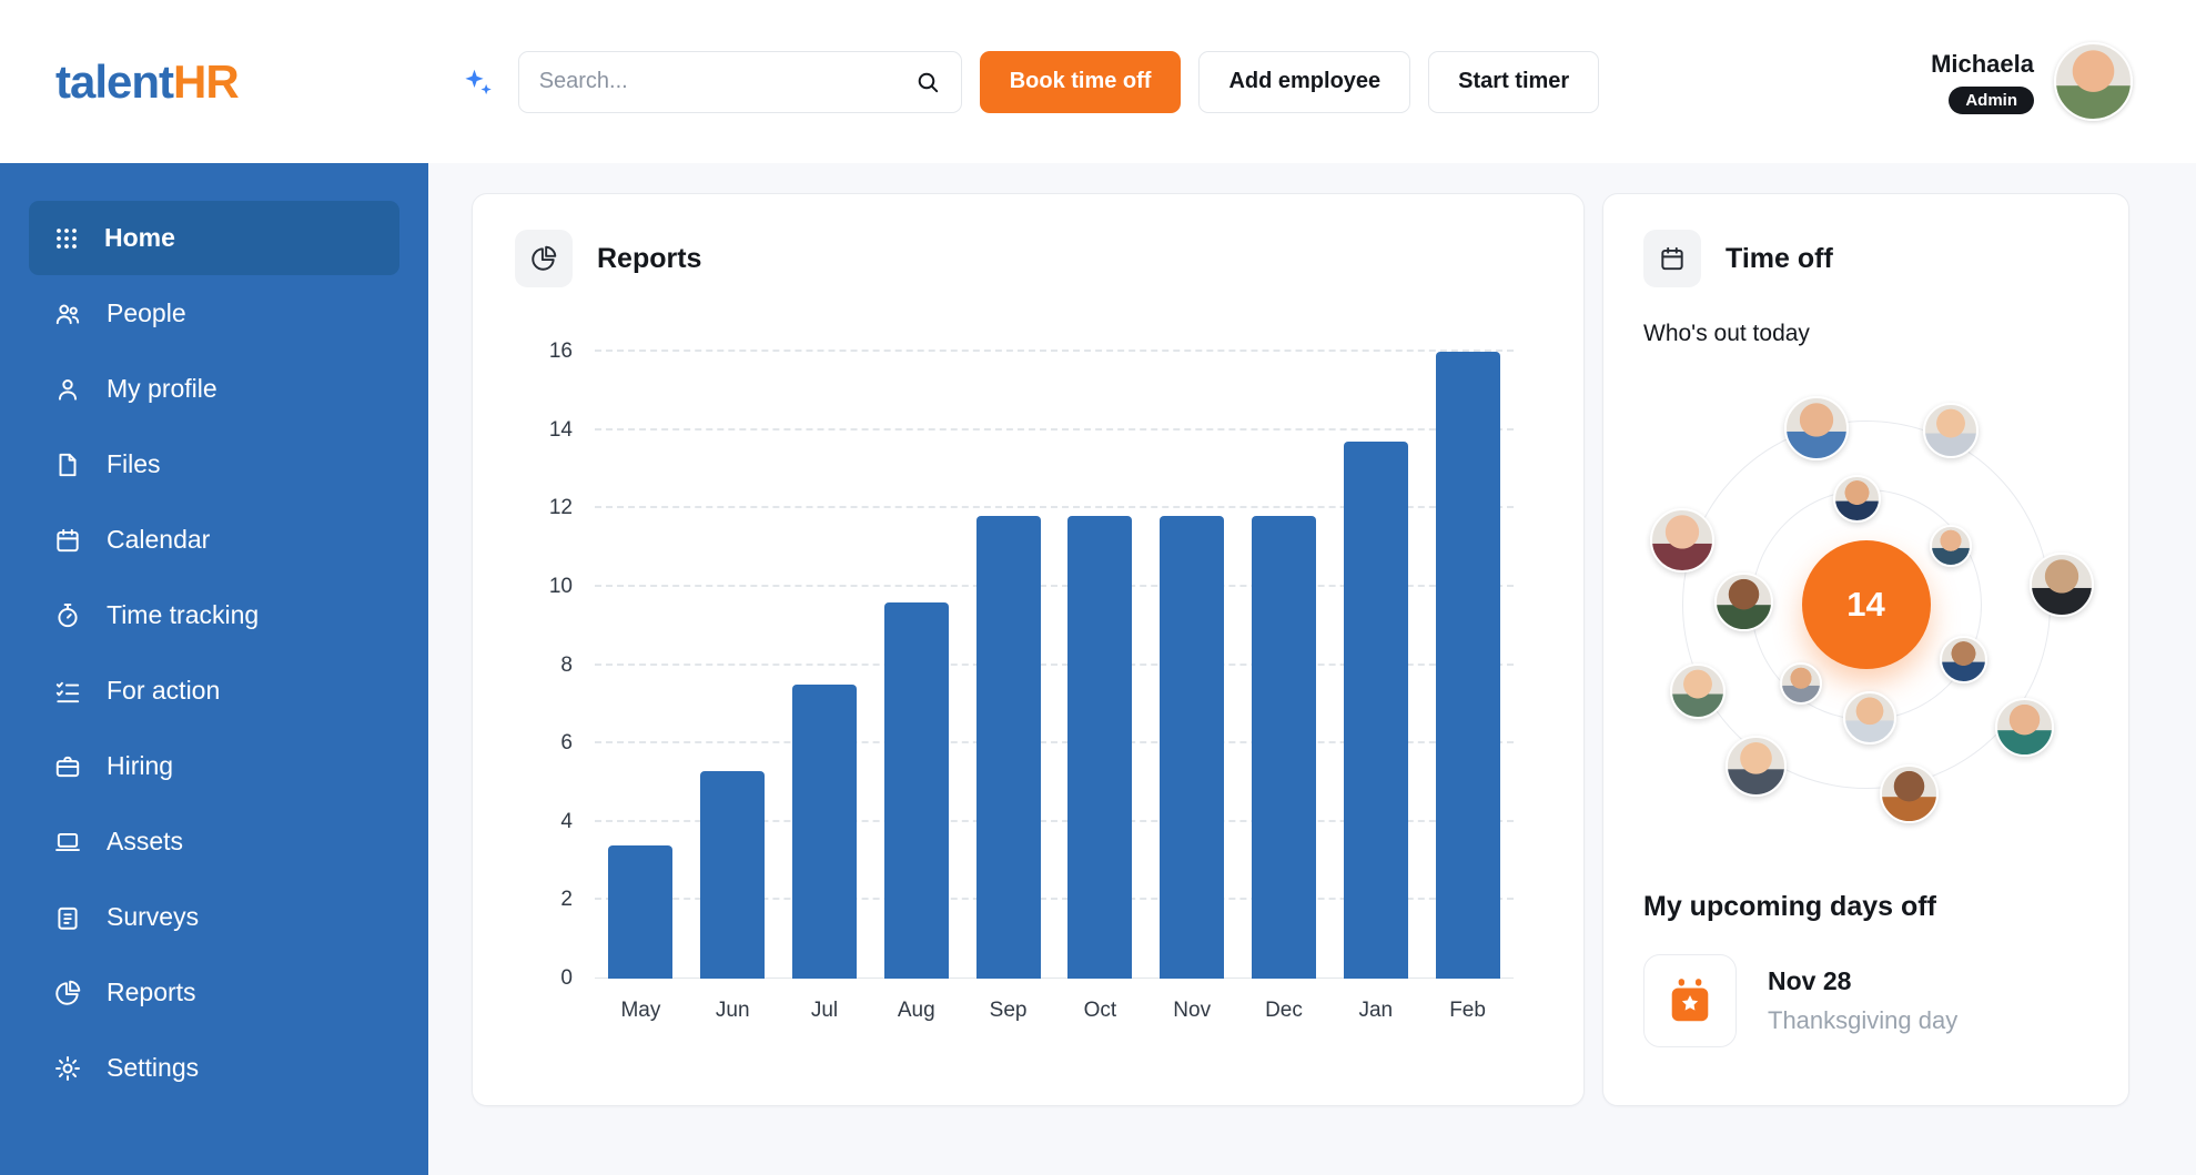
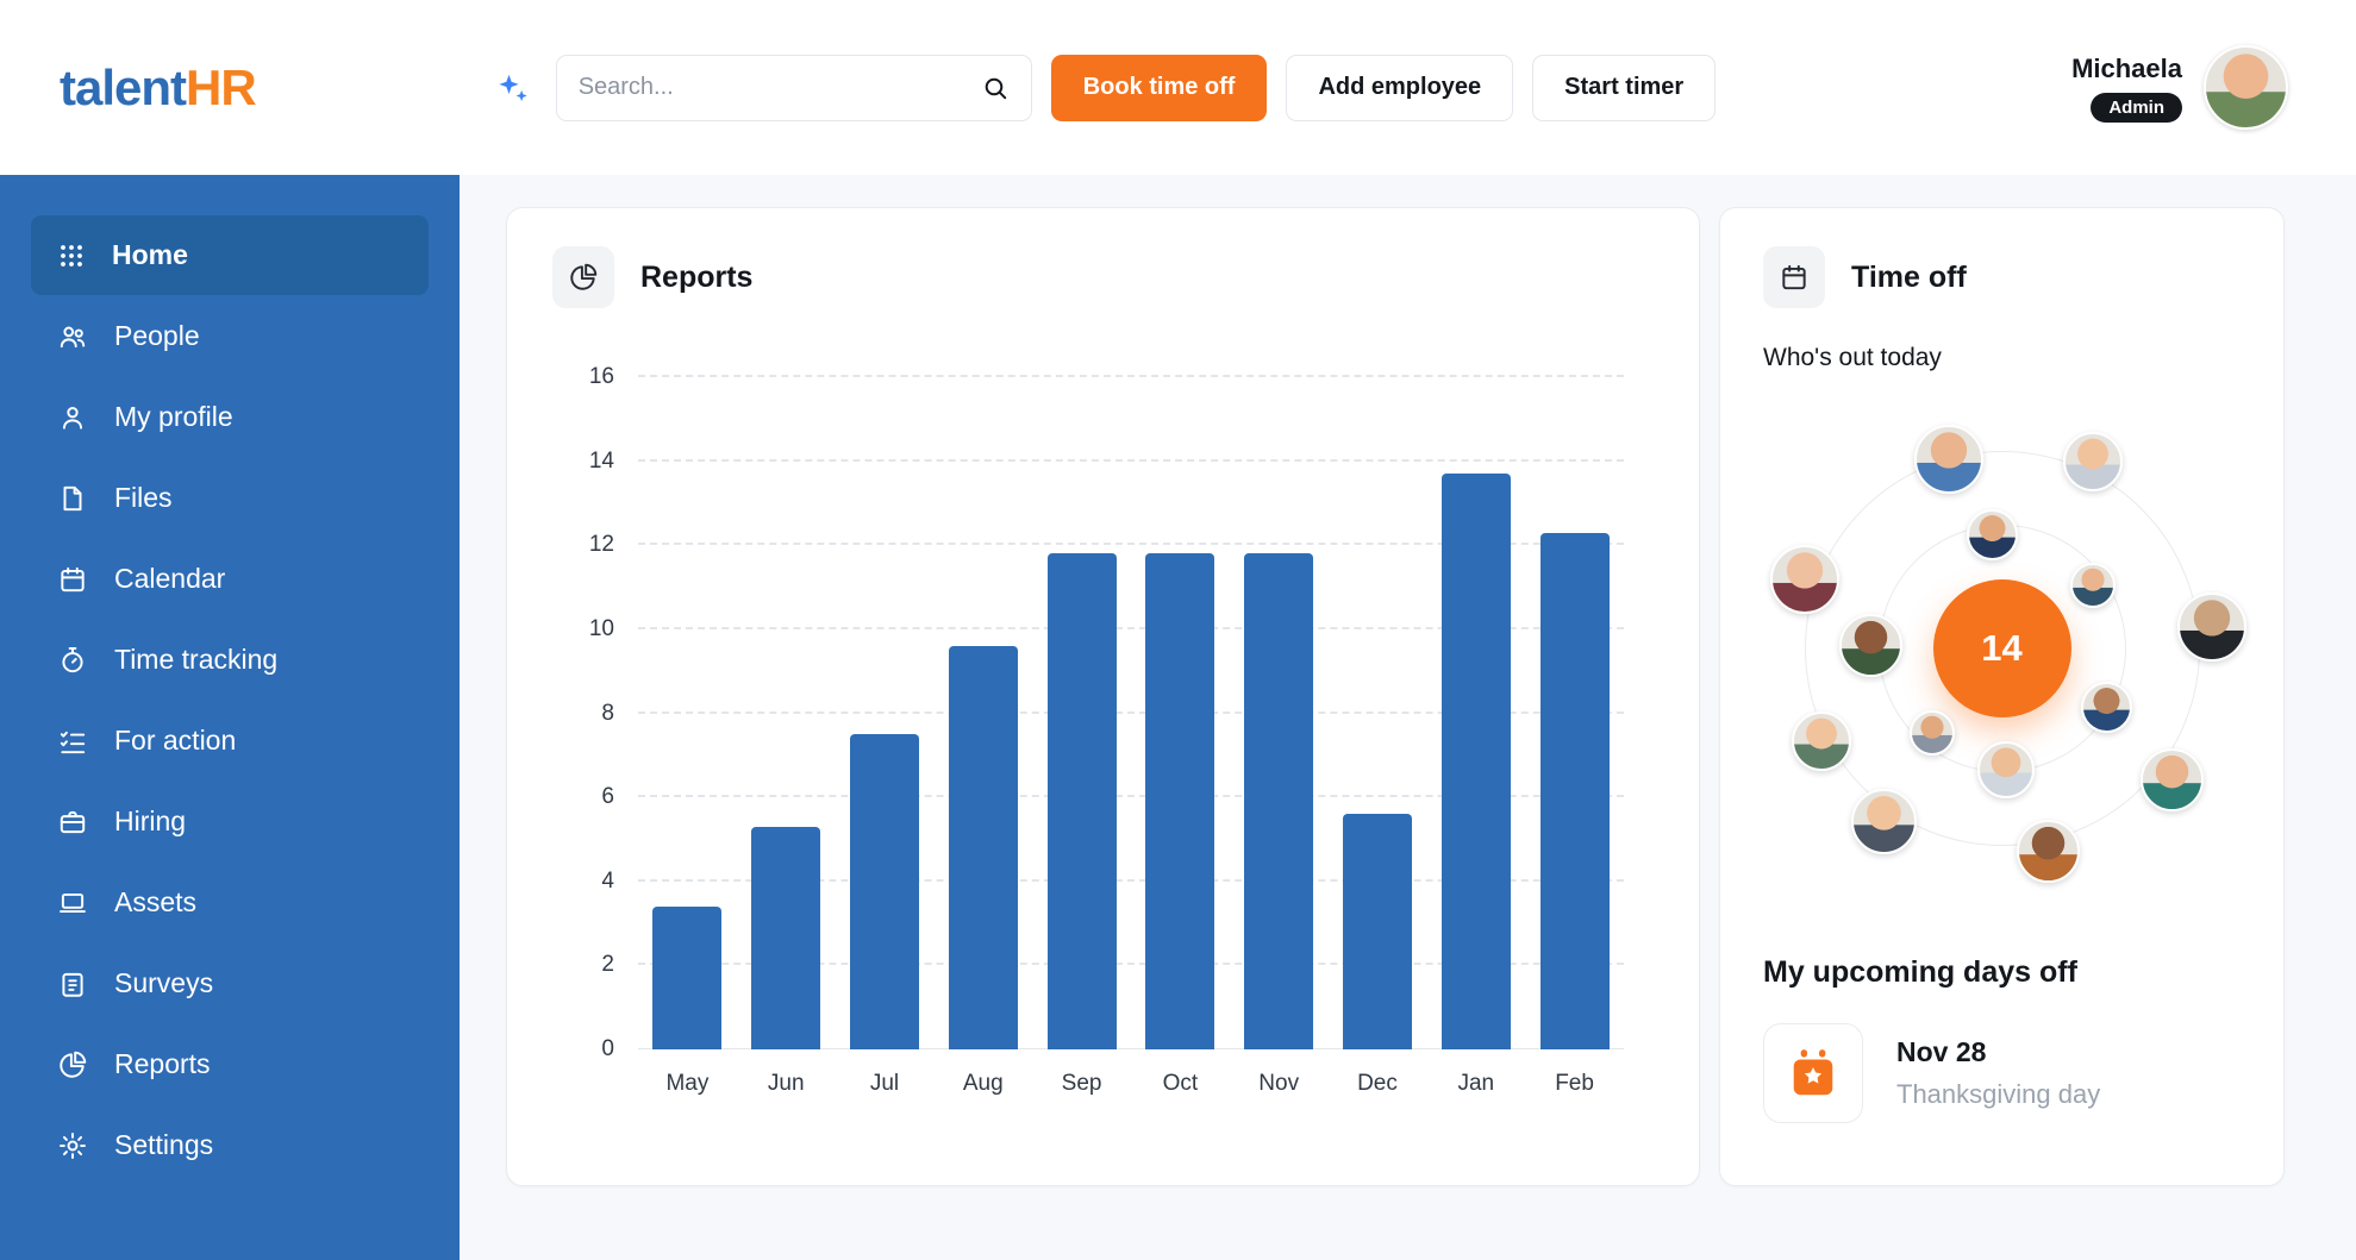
Dec: 11.8 -> 5.6
Feb: 16.0 -> 12.3
